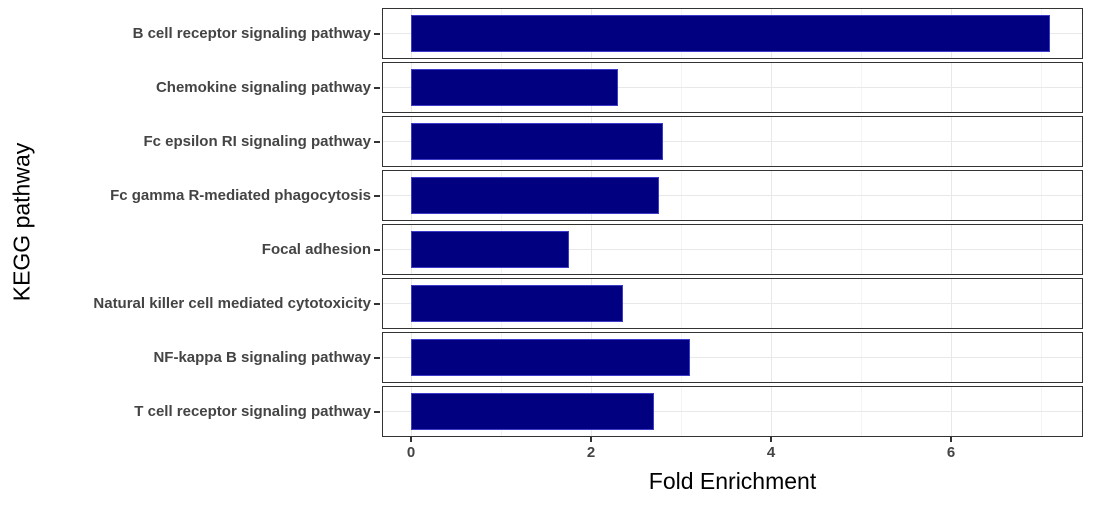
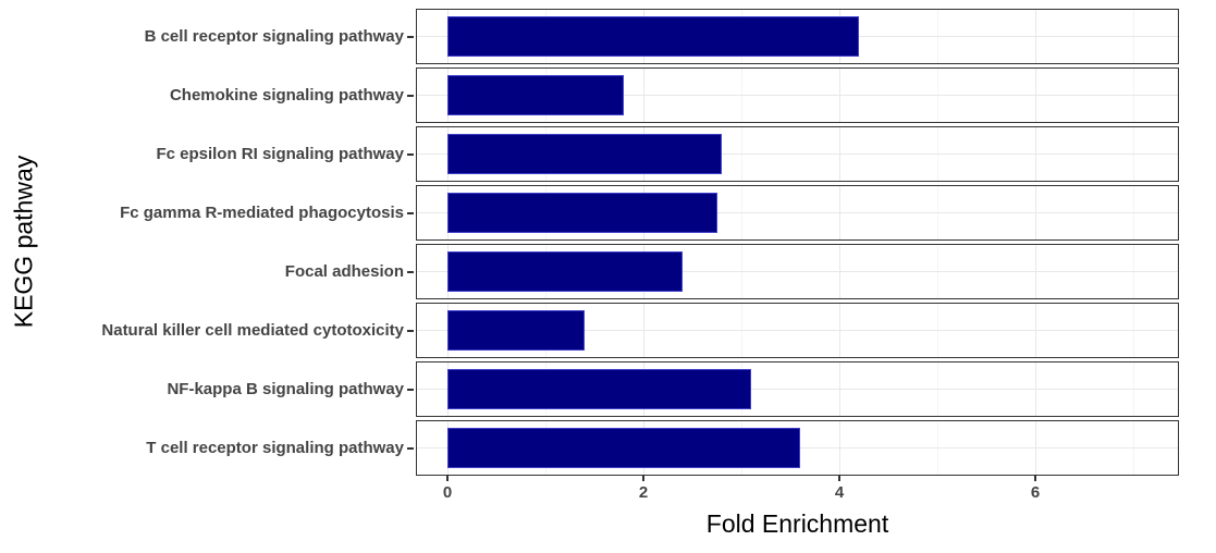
B cell receptor signaling pathway: 7.1 -> 4.2
Chemokine signaling pathway: 2.3 -> 1.8
Focal adhesion: 1.8 -> 2.4
Natural killer cell mediated cytotoxicity: 2.4 -> 1.4
T cell receptor signaling pathway: 2.7 -> 3.6
